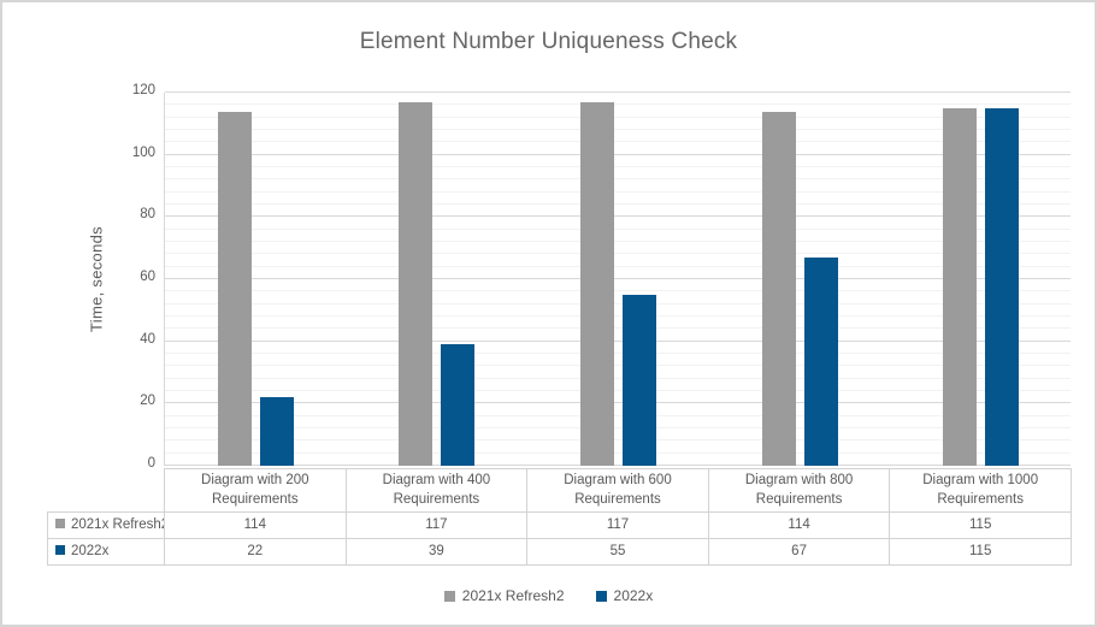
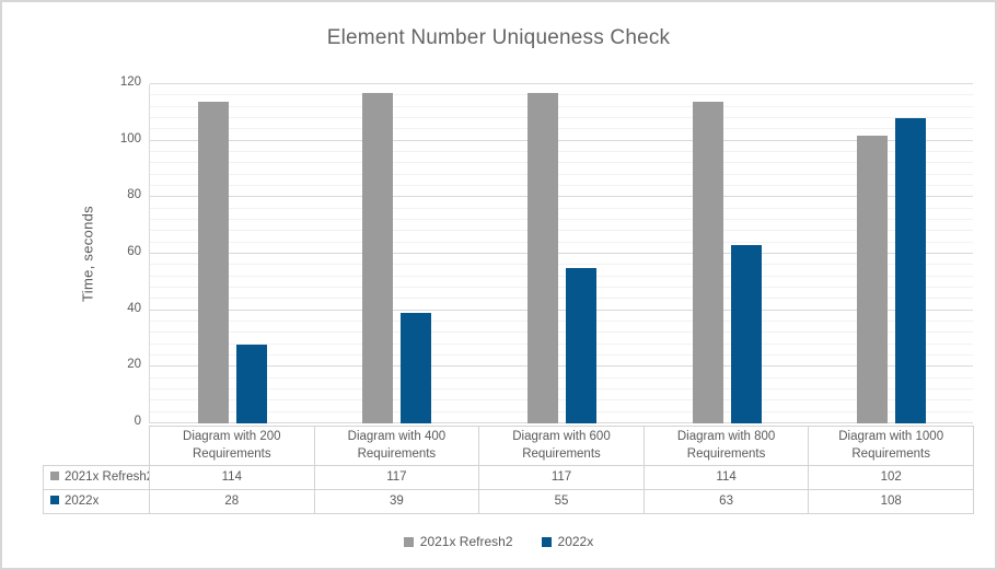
2022x/Diagram with 200 Requirements: 22 -> 28
2022x/Diagram with 800 Requirements: 67 -> 63
2021x Refresh2/Diagram with 1000 Requirements: 115 -> 102
2022x/Diagram with 1000 Requirements: 115 -> 108
